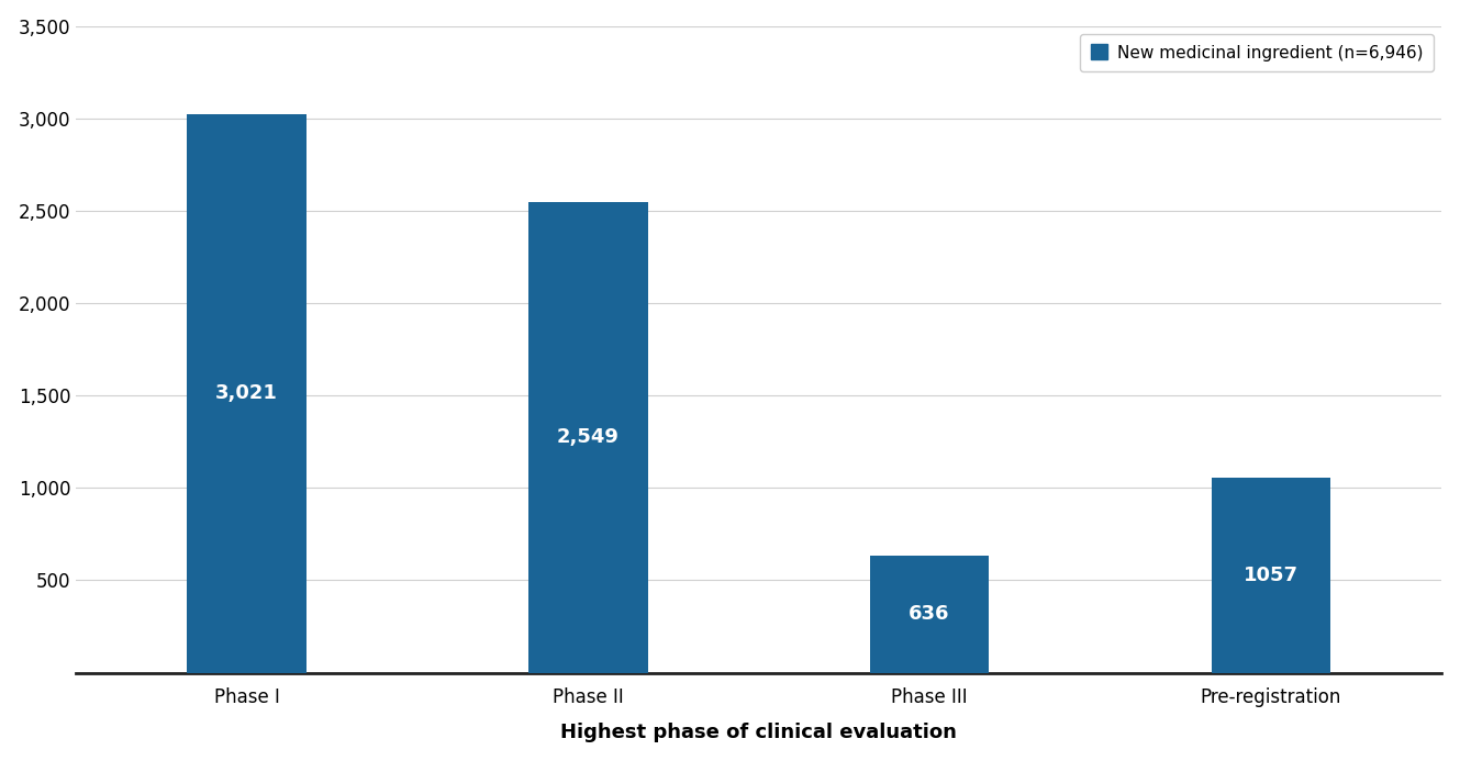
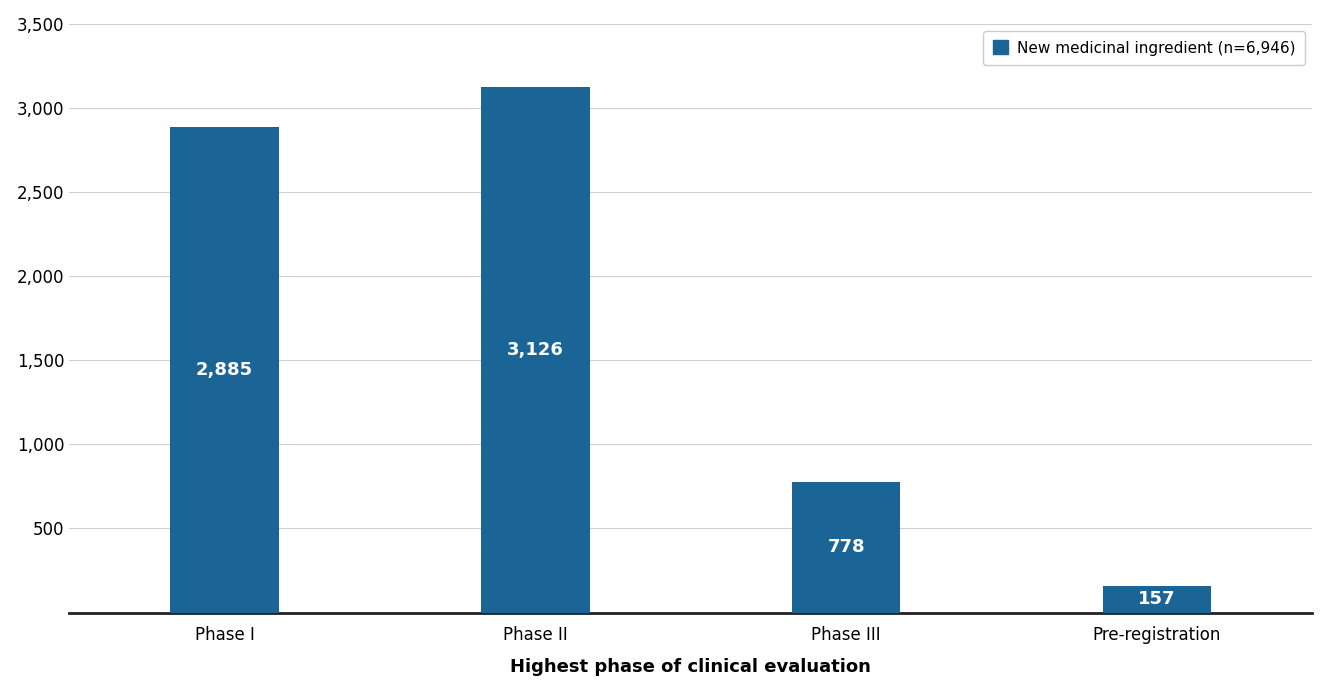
Phase I: 3,021 -> 2,885
Phase II: 2,549 -> 3,126
Phase III: 636 -> 778
Pre-registration: 1057 -> 157
